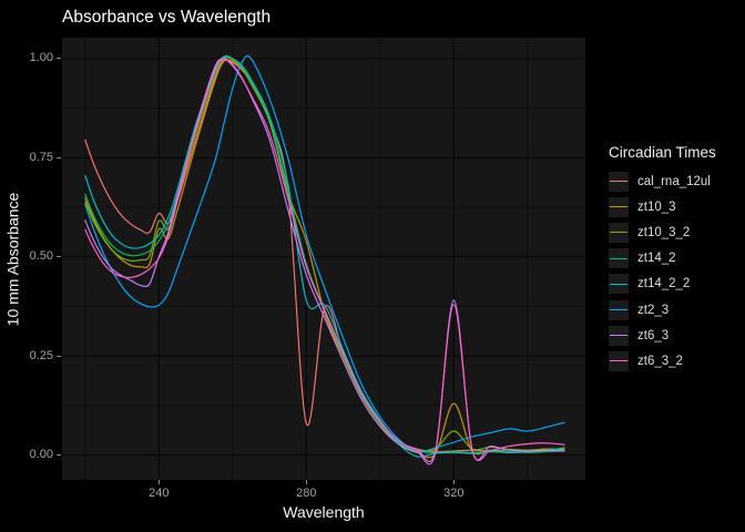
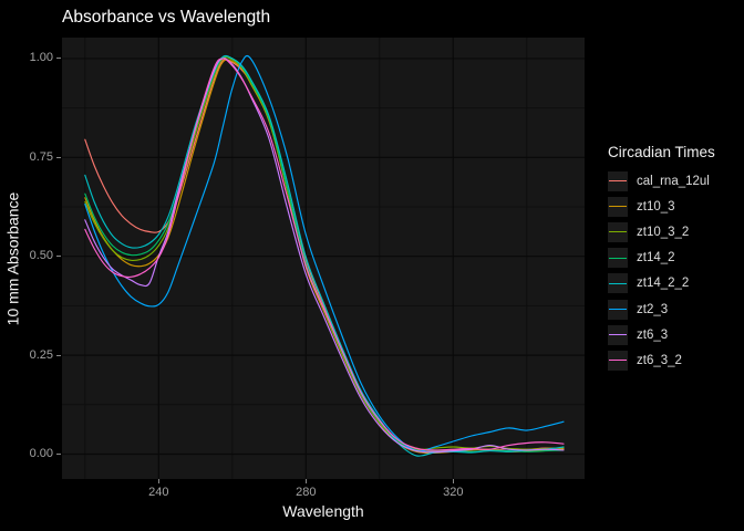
cal_rna_12ul/240: 0.61 -> 0.56
zt10_3/240: 0.57 -> 0.50
zt10_3_2/240: 0.59 -> 0.53
cal_rna_12ul/280: 0.08 -> 0.49
zt10_3/280: 0.54 -> 0.47
zt14_2_2/280: 0.39 -> 0.50
zt10_3/320: 0.13 -> 0.01
zt10_3_2/320: 0.06 -> 0.02
zt6_3/320: 0.39 -> 0.01
zt6_3_2/320: 0.38 -> 0.01
